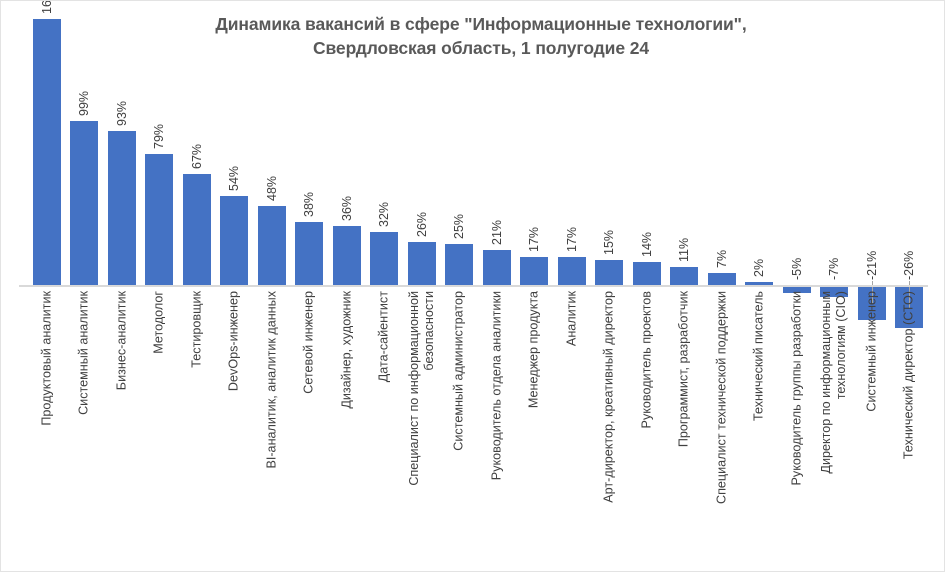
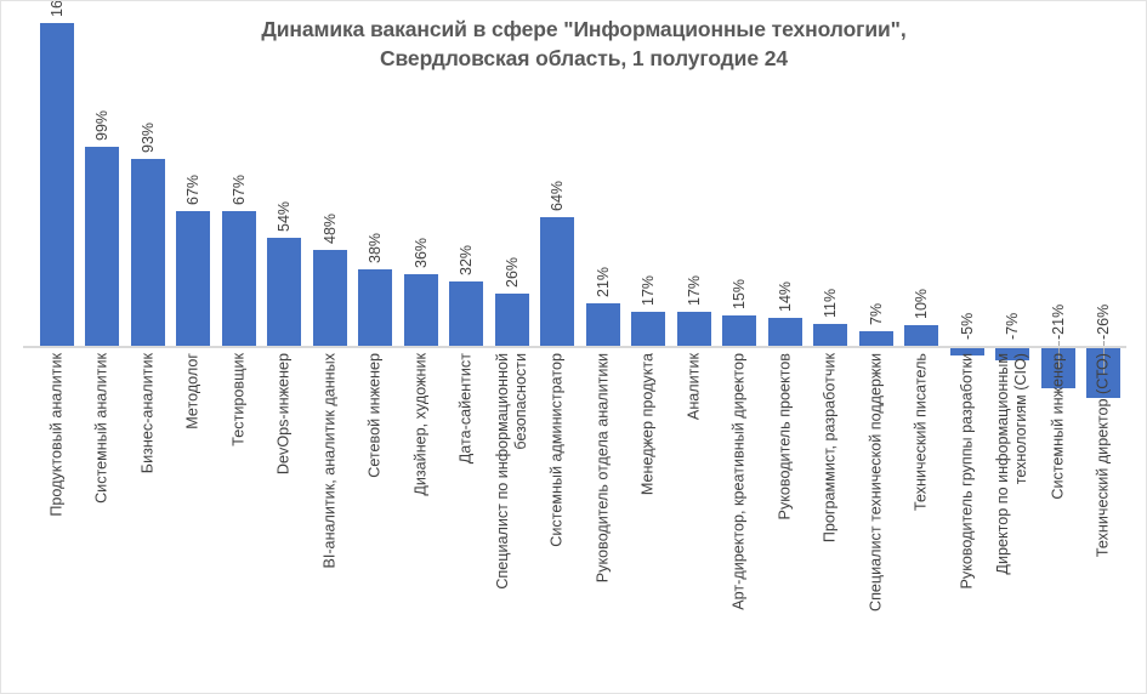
Методолог: 79% -> 67%
Системный администратор: 25% -> 64%
Технический писатель: 2% -> 10%
